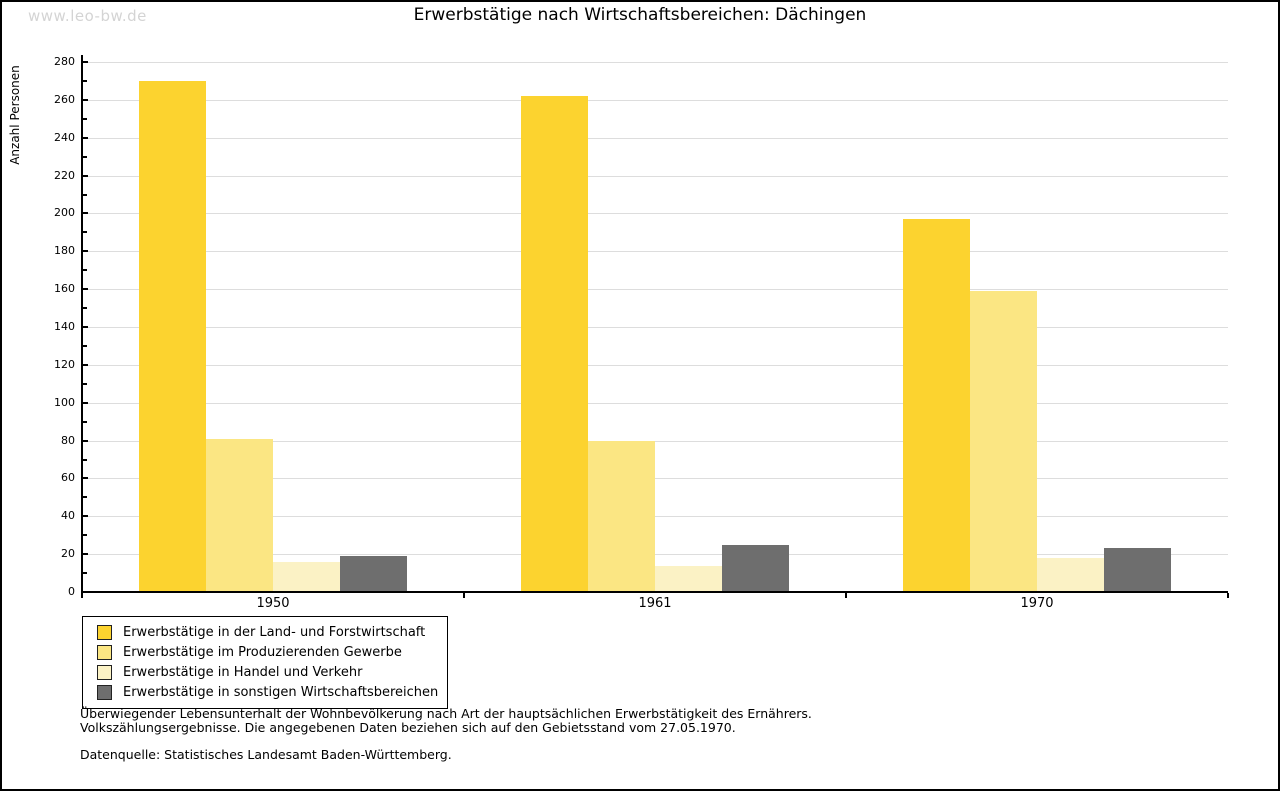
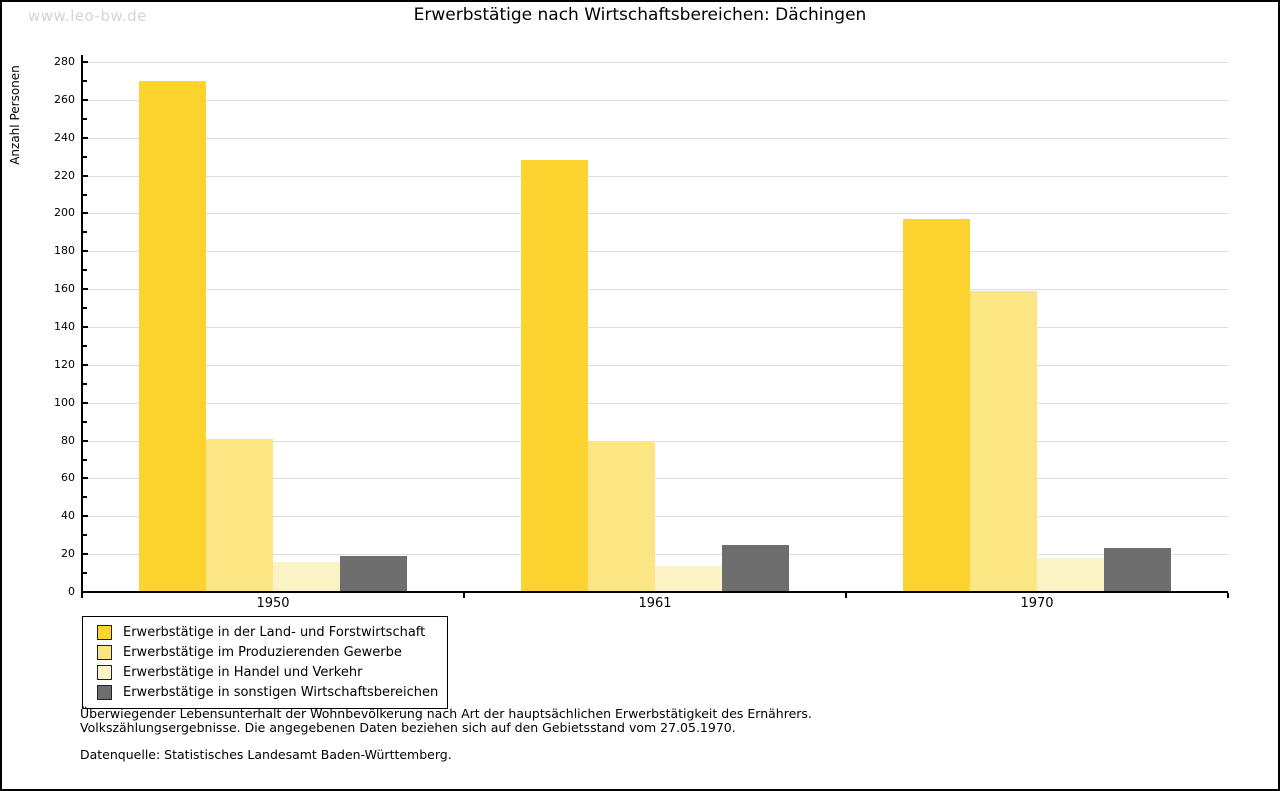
Erwerbstätige in der Land- und Forstwirtschaft/1961: 262 -> 228
